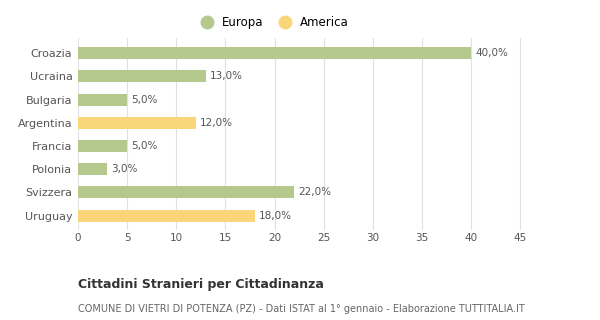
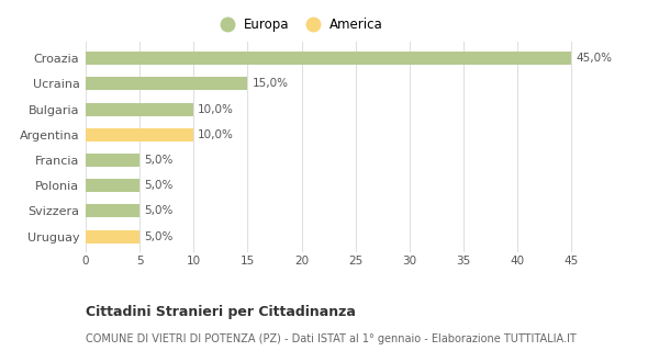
Croazia: 40,0% -> 45,0%
Ucraina: 13,0% -> 15,0%
Bulgaria: 5,0% -> 10,0%
Argentina: 12,0% -> 10,0%
Polonia: 3,0% -> 5,0%
Svizzera: 22,0% -> 5,0%
Uruguay: 18,0% -> 5,0%
